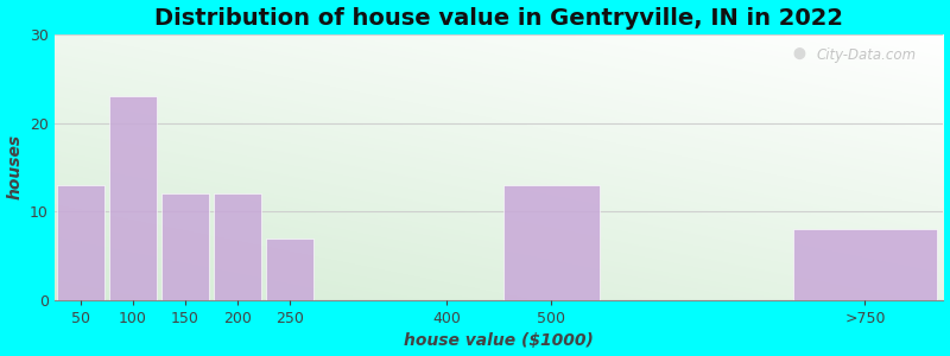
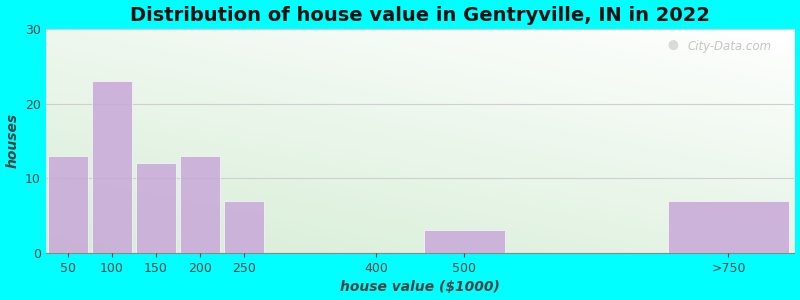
200: 12 -> 13
500: 13 -> 3
>750: 8 -> 7
